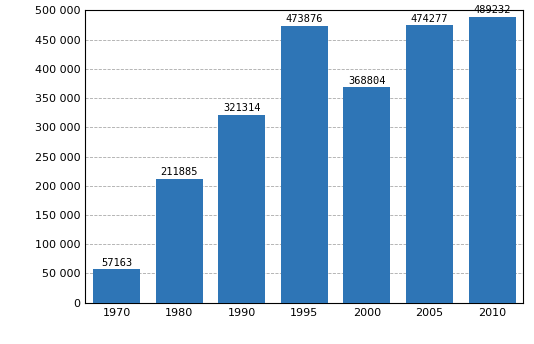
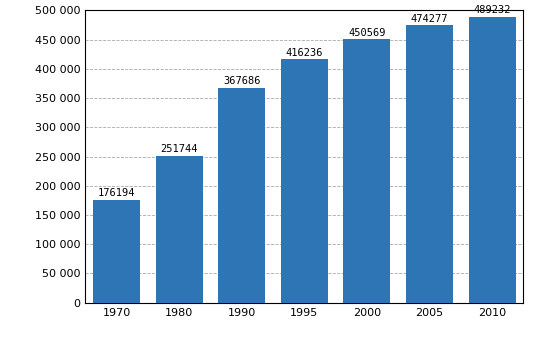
1970: 57163 -> 176194
1980: 211885 -> 251744
1990: 321314 -> 367686
1995: 473876 -> 416236
2000: 368804 -> 450569
